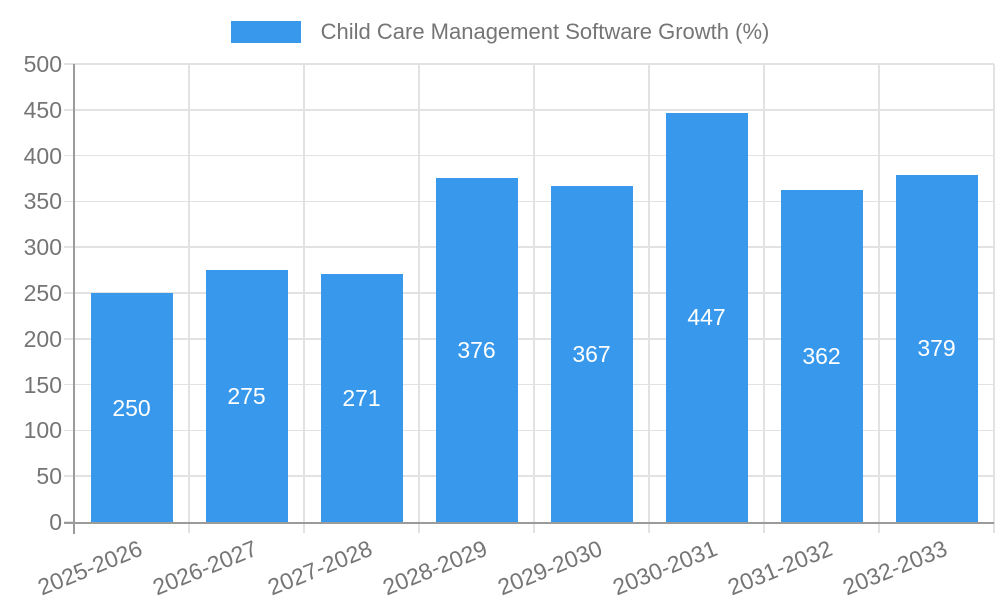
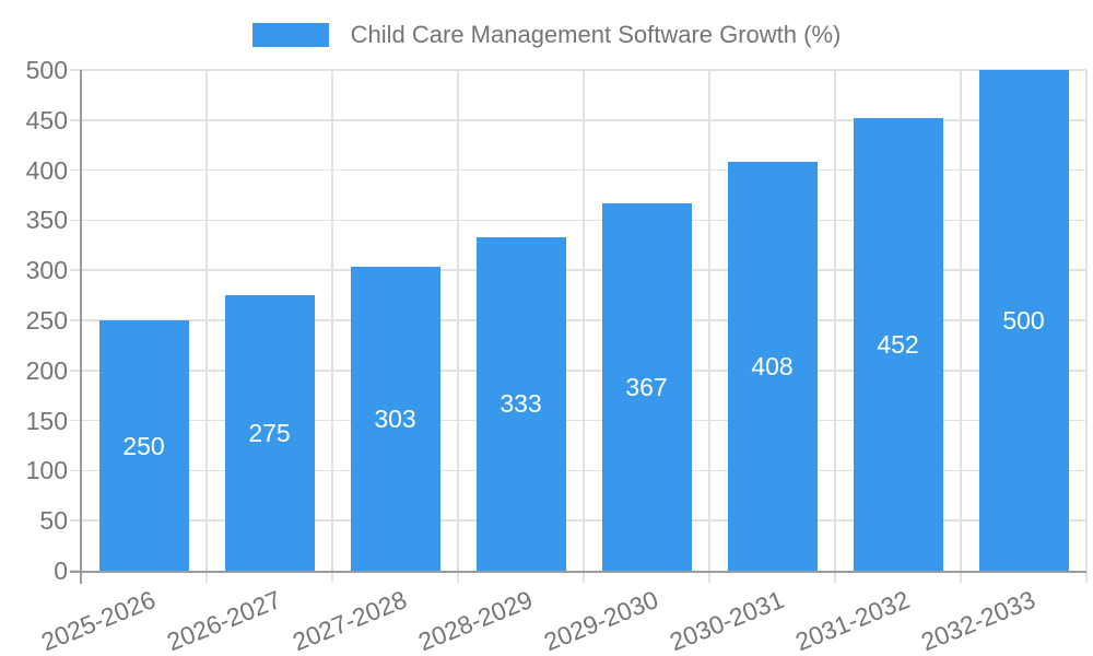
2027-2028: 271 -> 303
2028-2029: 376 -> 333
2030-2031: 447 -> 408
2031-2032: 362 -> 452
2032-2033: 379 -> 500
